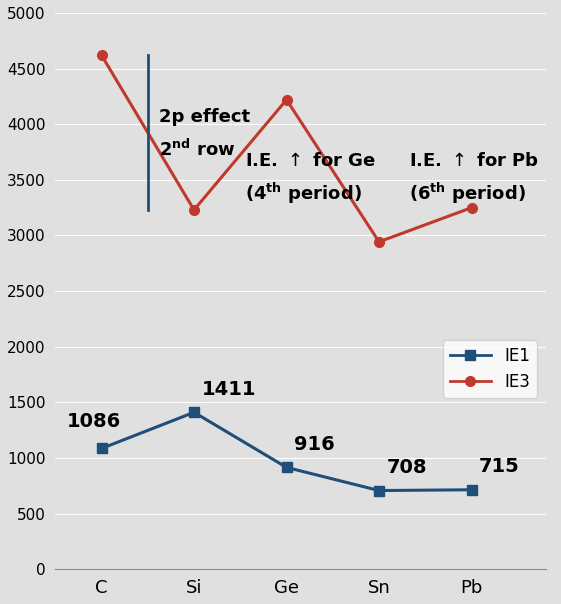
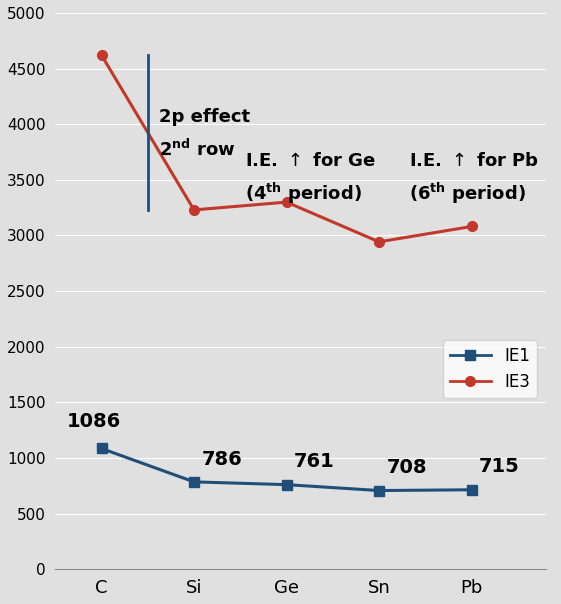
IE1/Si: 1411 -> 786
IE1/Ge: 916 -> 761
IE3/Ge: 4220 -> 3300
IE3/Pb: 3250 -> 3080
